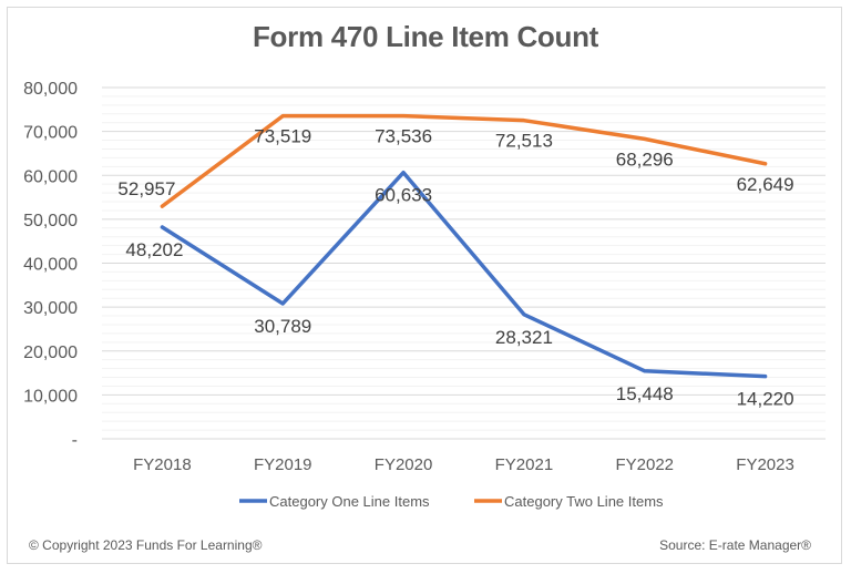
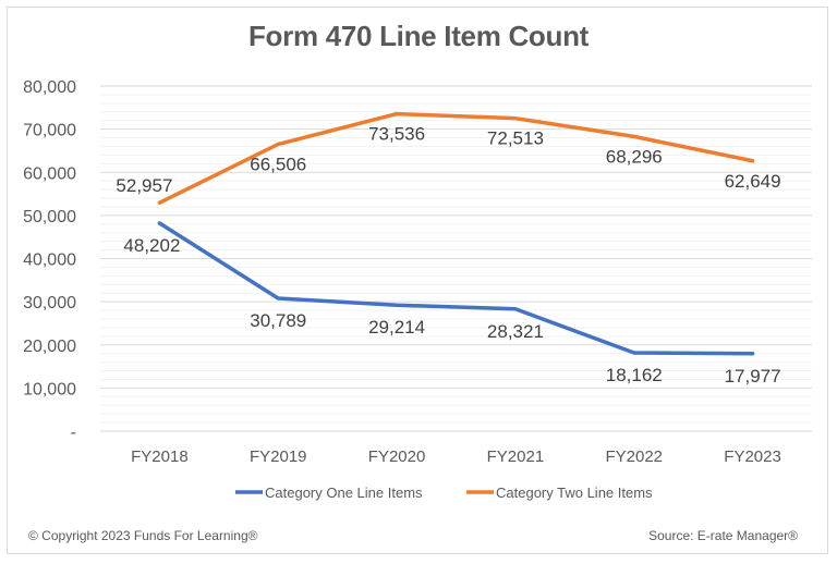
Category Two Line Items/FY2019: 73,519 -> 66,506
Category One Line Items/FY2020: 60,633 -> 29,214
Category One Line Items/FY2022: 15,448 -> 18,162
Category One Line Items/FY2023: 14,220 -> 17,977
